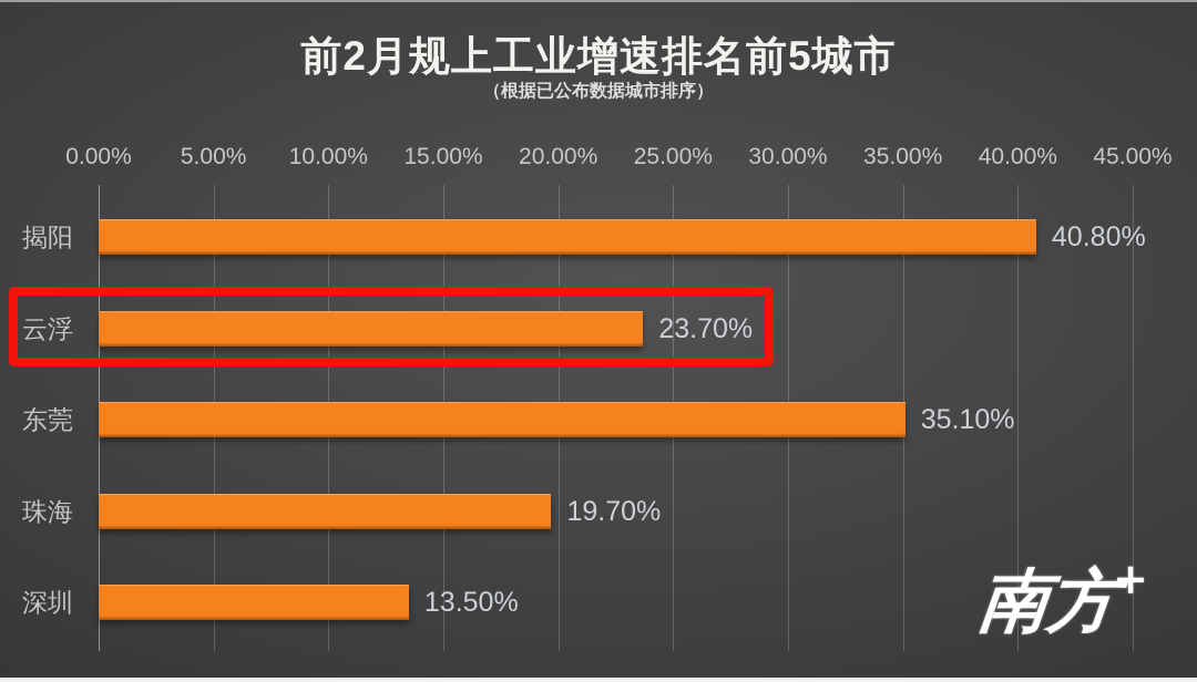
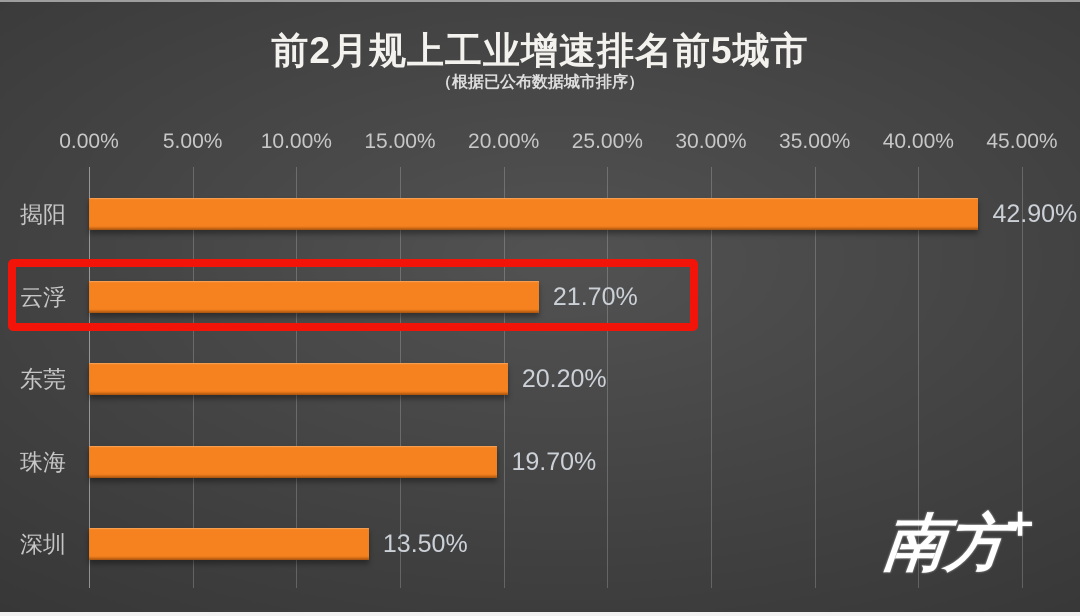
揭阳: 40.80% -> 42.90%
云浮: 23.70% -> 21.70%
东莞: 35.10% -> 20.20%
